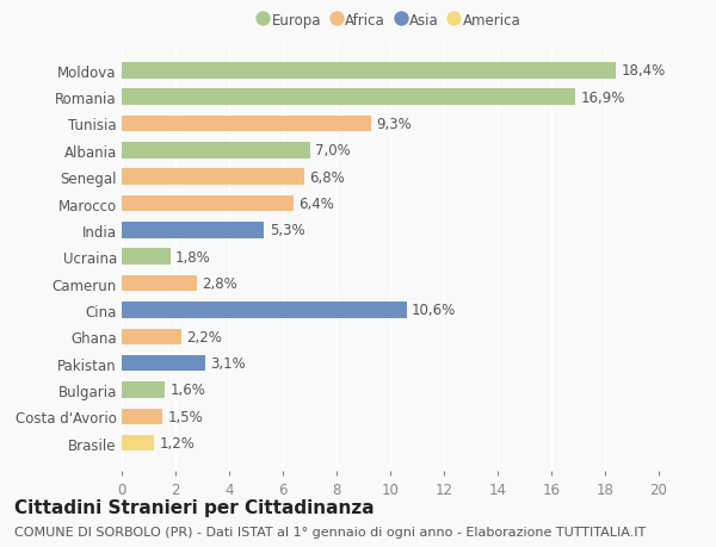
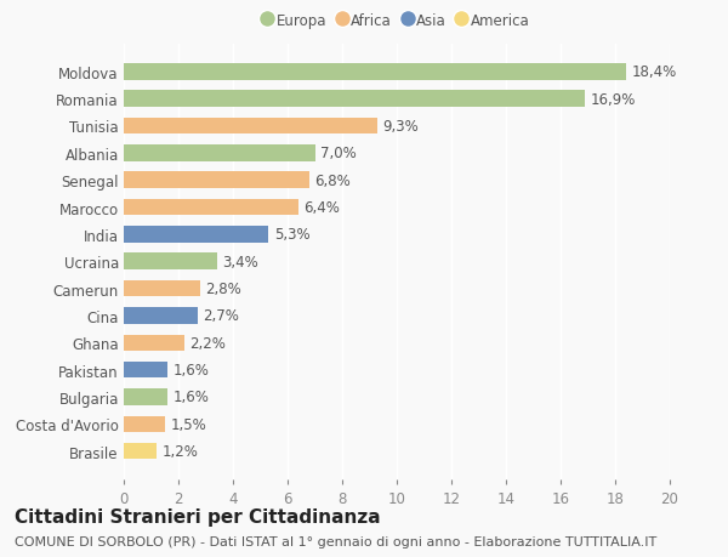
Ucraina: 1,8% -> 3,4%
Cina: 10,6% -> 2,7%
Pakistan: 3,1% -> 1,6%
